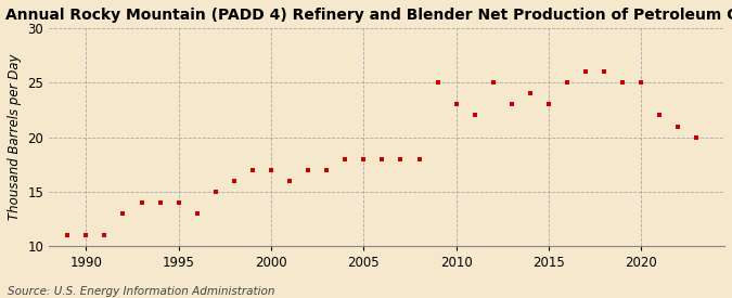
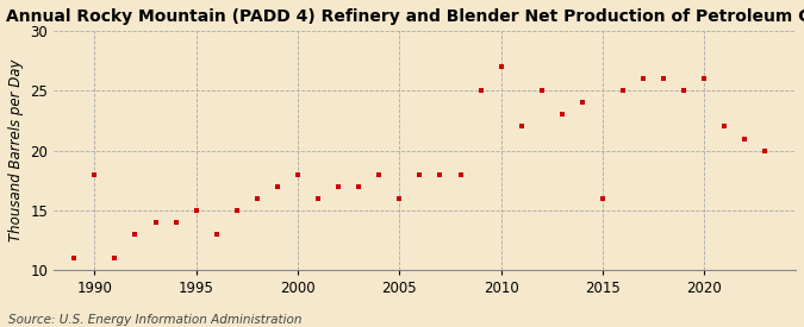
1990: 11 -> 18
1995: 14 -> 15
2000: 17 -> 18
2005: 18 -> 16
2010: 23 -> 27
2015: 23 -> 16
2020: 25 -> 26
